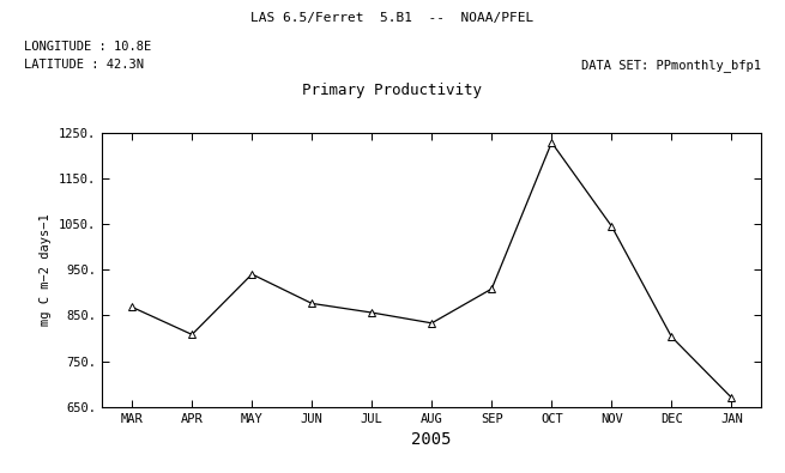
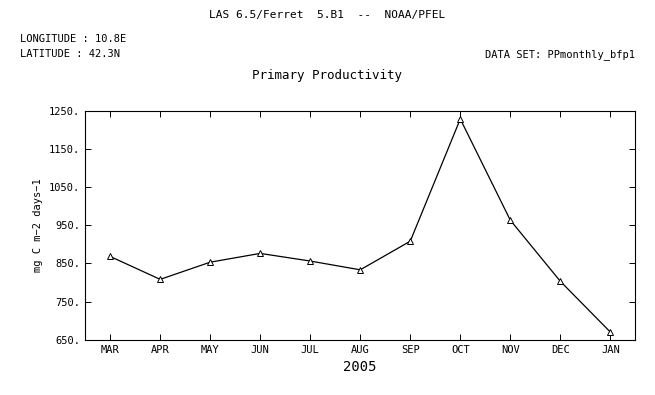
MAY: 940. -> 853.
NOV: 1045. -> 963.
